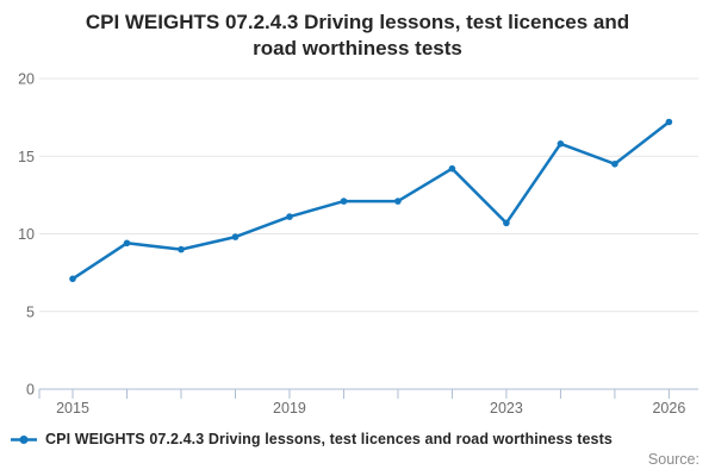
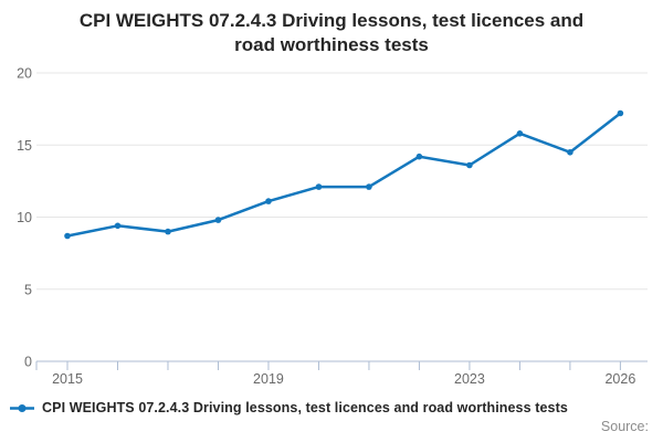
2015: 7.1 -> 8.7
2023: 10.7 -> 13.6
